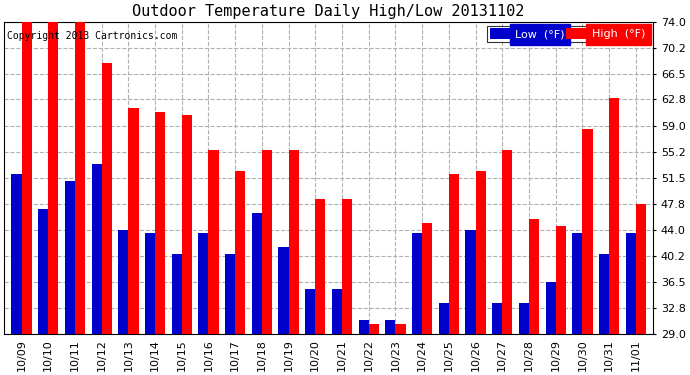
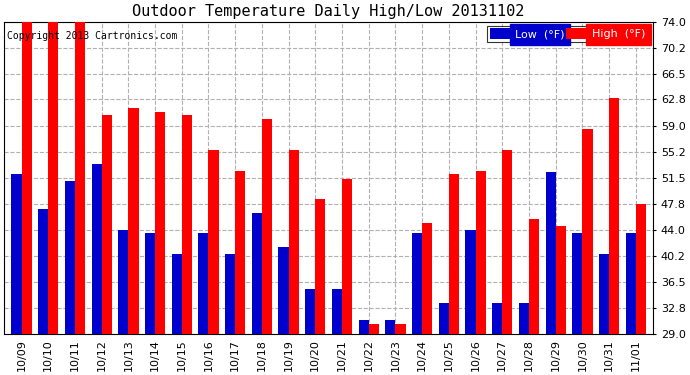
High (°F)/10/12: 68.0 -> 60.6
High (°F)/10/18: 55.5 -> 60.0
High (°F)/10/21: 48.5 -> 51.4
Low (°F)/10/29: 36.5 -> 52.4
